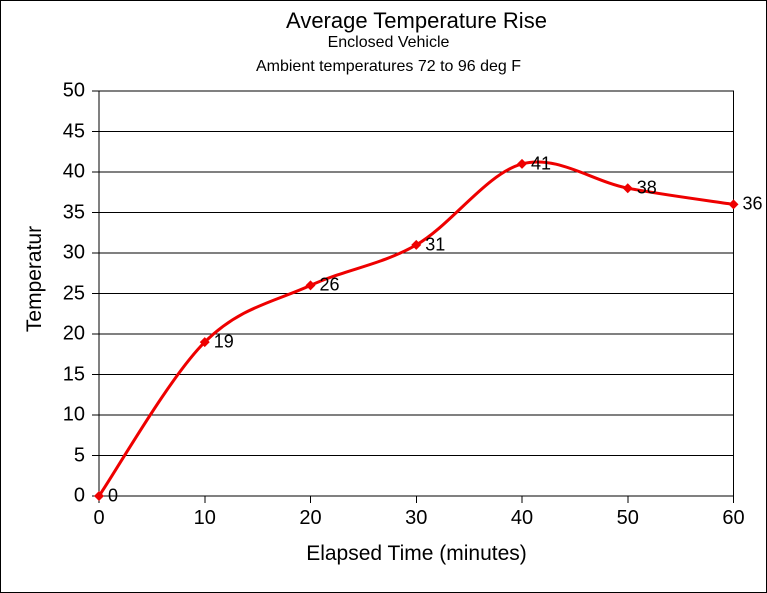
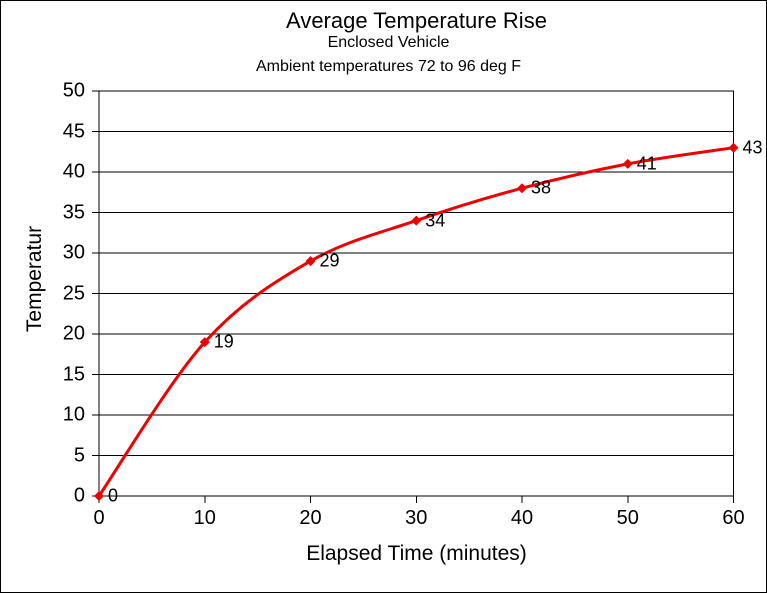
20: 26 -> 29
30: 31 -> 34
40: 41 -> 38
50: 38 -> 41
60: 36 -> 43
